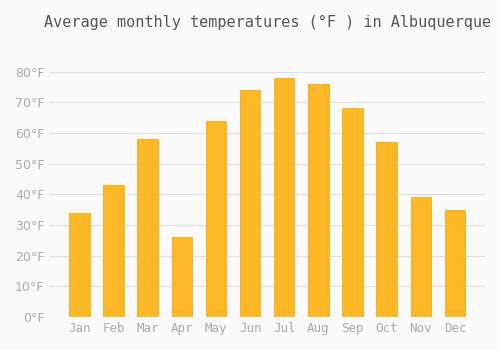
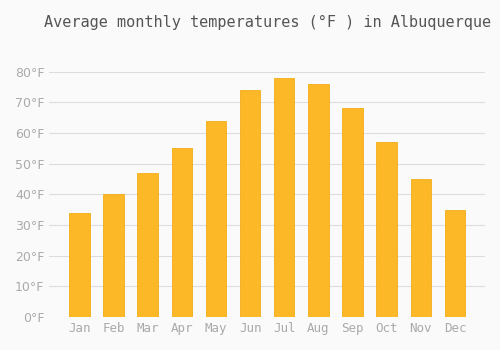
Feb: 43°F -> 40°F
Mar: 58°F -> 47°F
Apr: 26°F -> 55°F
Nov: 39°F -> 45°F
